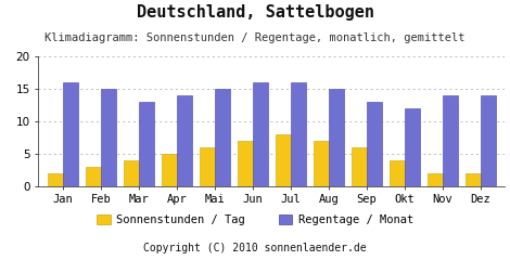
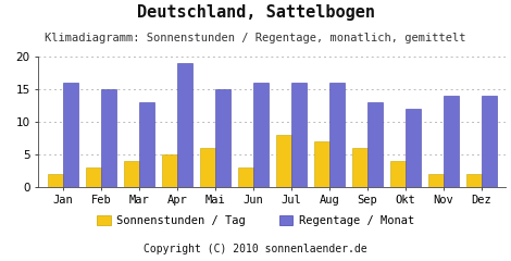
Regentage / Monat/Apr: 14 -> 19
Sonnenstunden / Tag/Jun: 7 -> 3
Regentage / Monat/Aug: 15 -> 16
